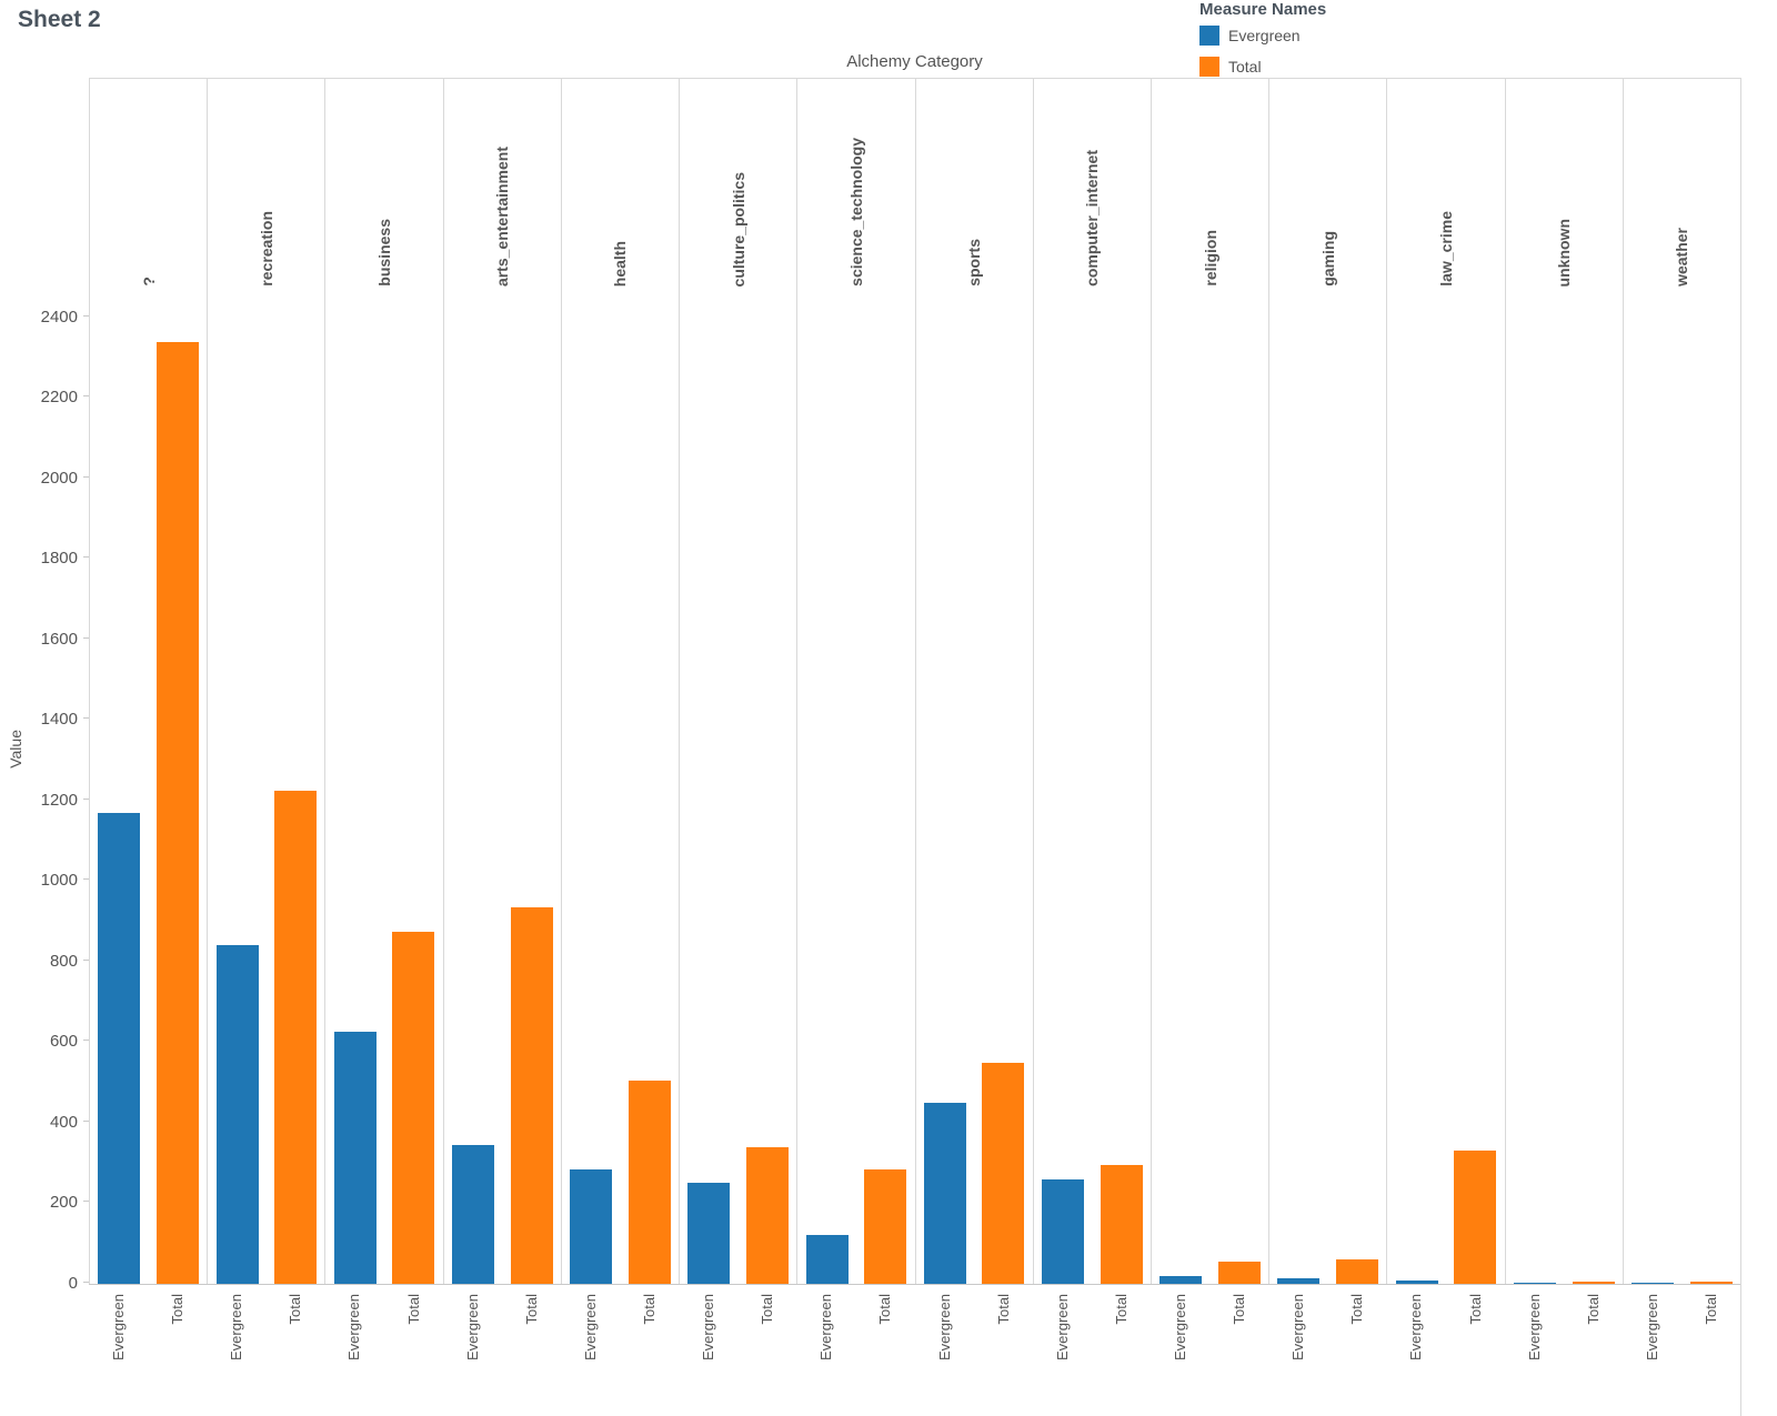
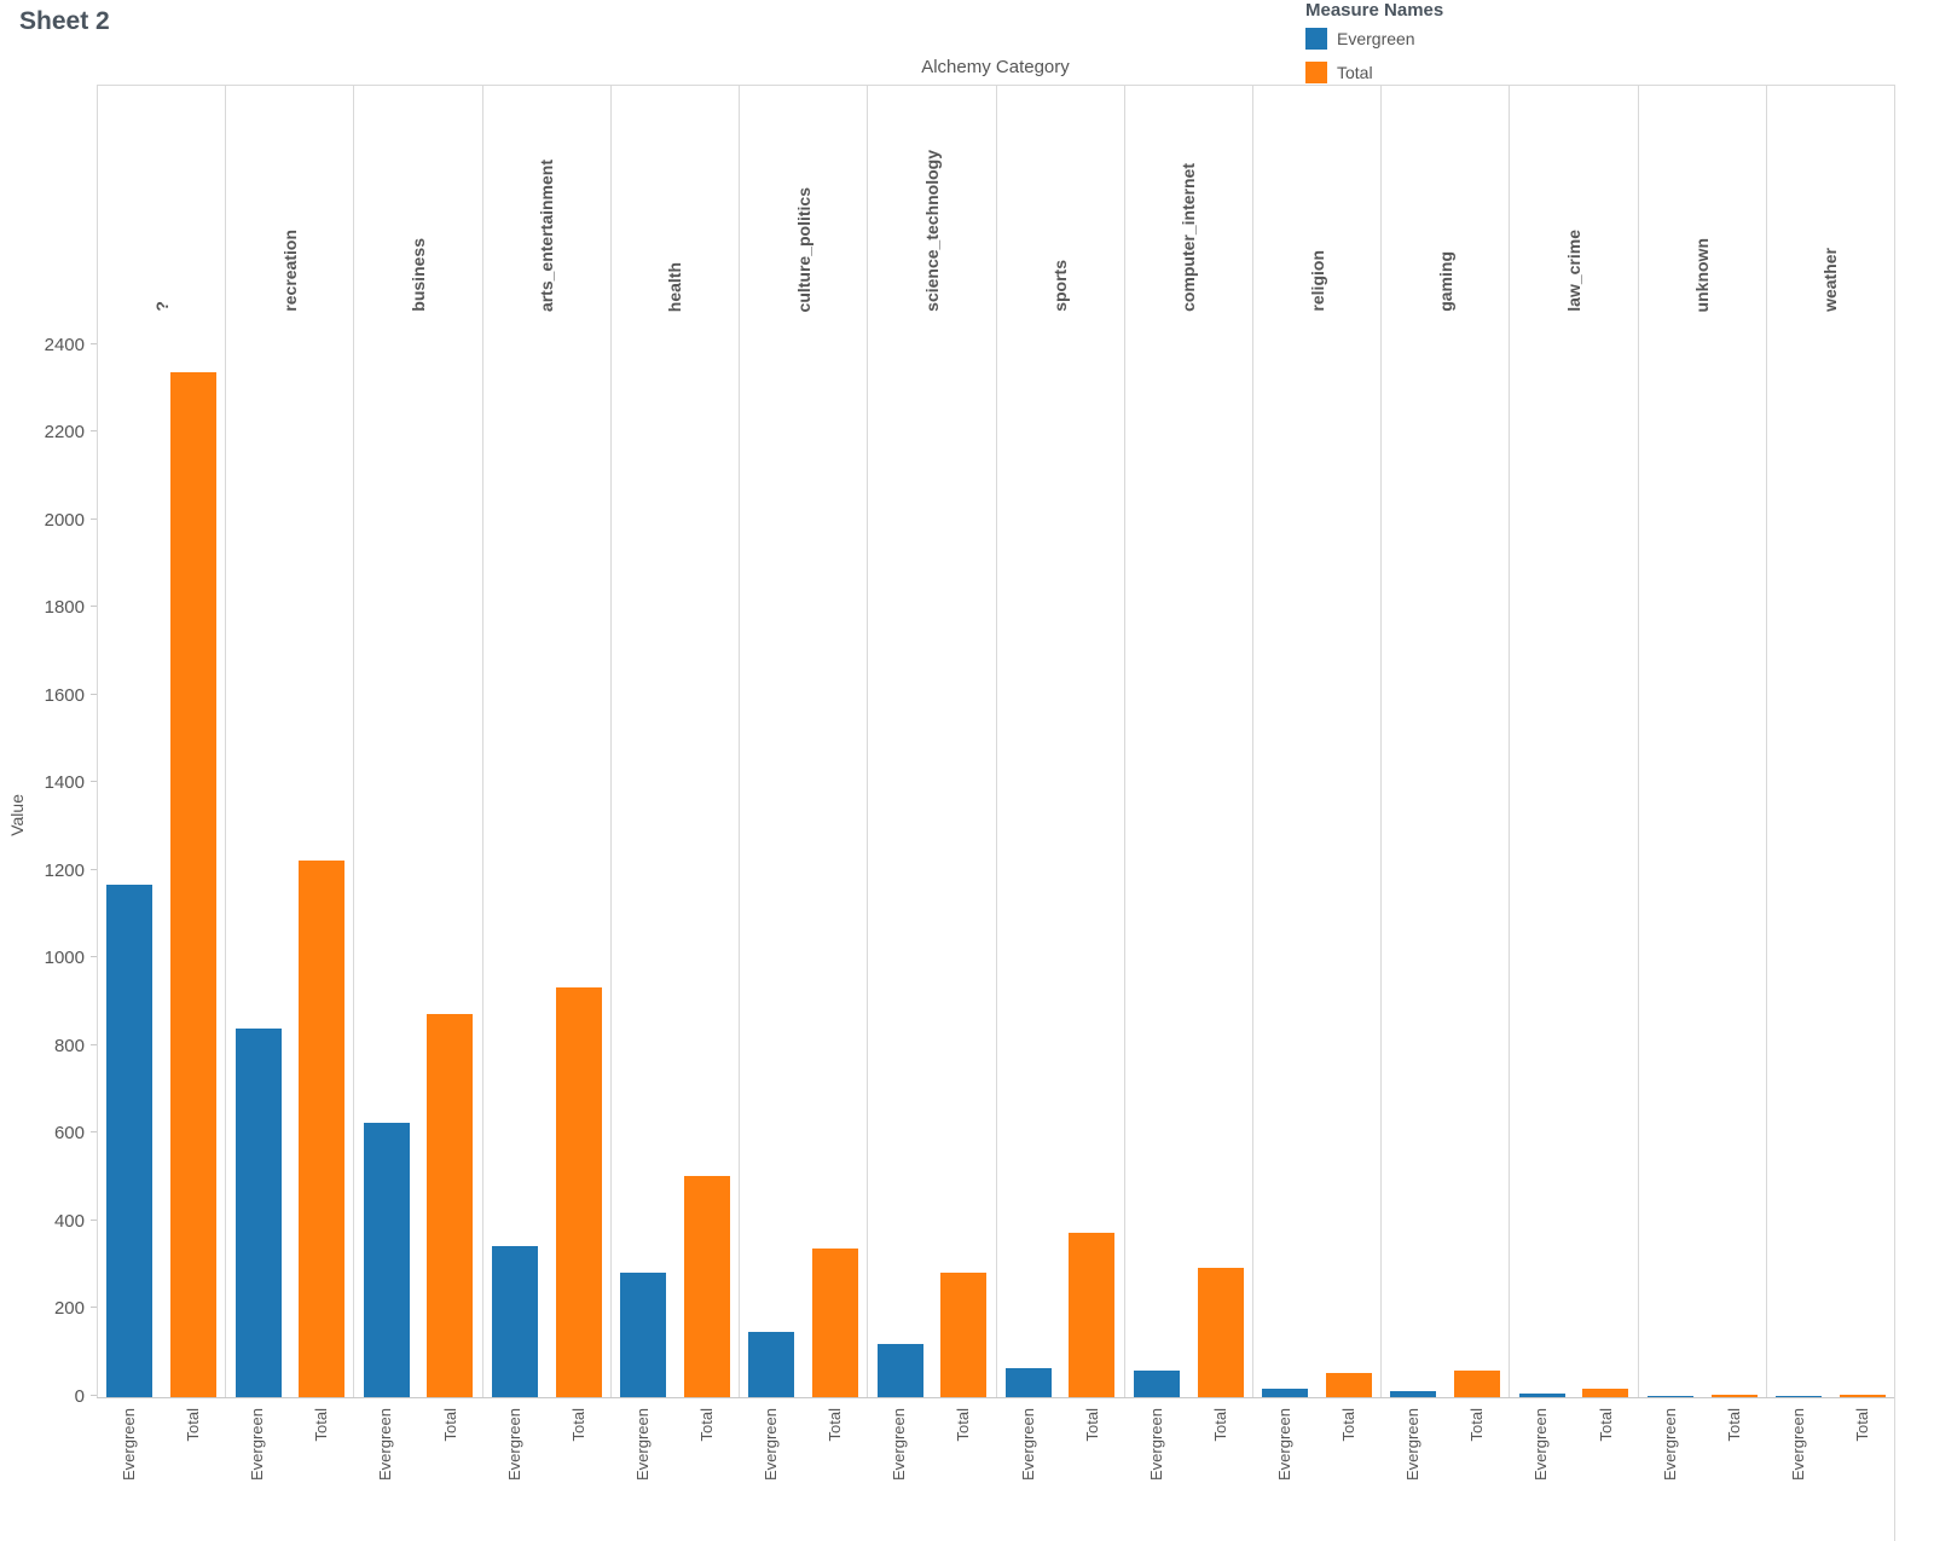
Evergreen/culture_politics: 250 -> 150
Evergreen/sports: 450 -> 60
Total/sports: 550 -> 380
Evergreen/computer_internet: 260 -> 60
Total/law_crime: 330 -> 20
